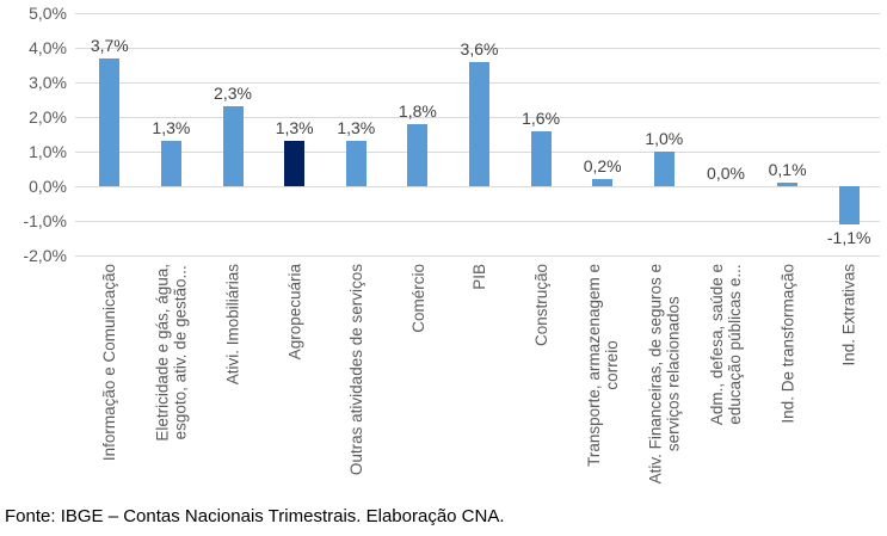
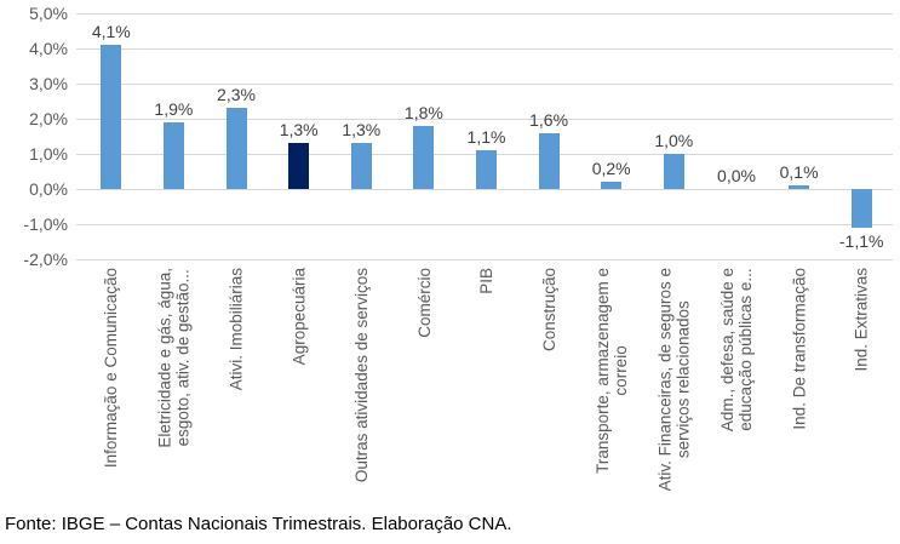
Informação e Comunicação: 3,7% -> 4,1%
Eletricidade e gás, água, esgoto, ativ. de gestão...: 1,3% -> 1,9%
PIB: 3,6% -> 1,1%
